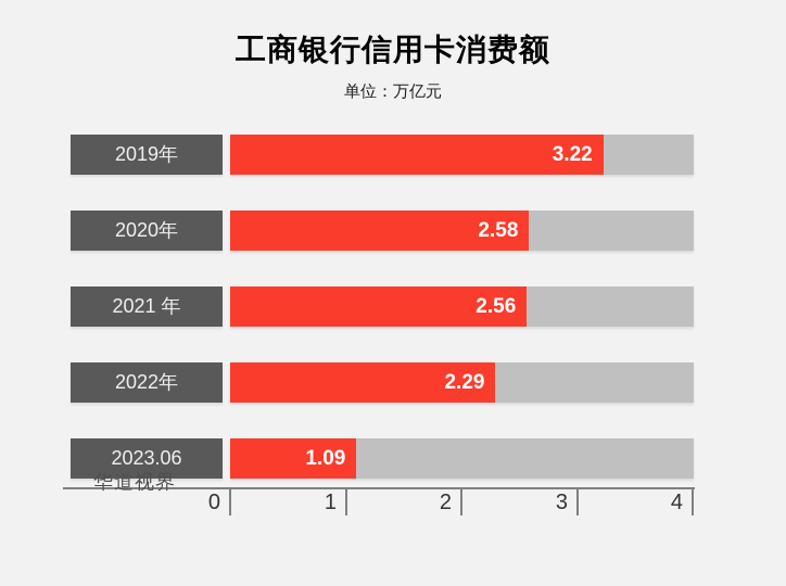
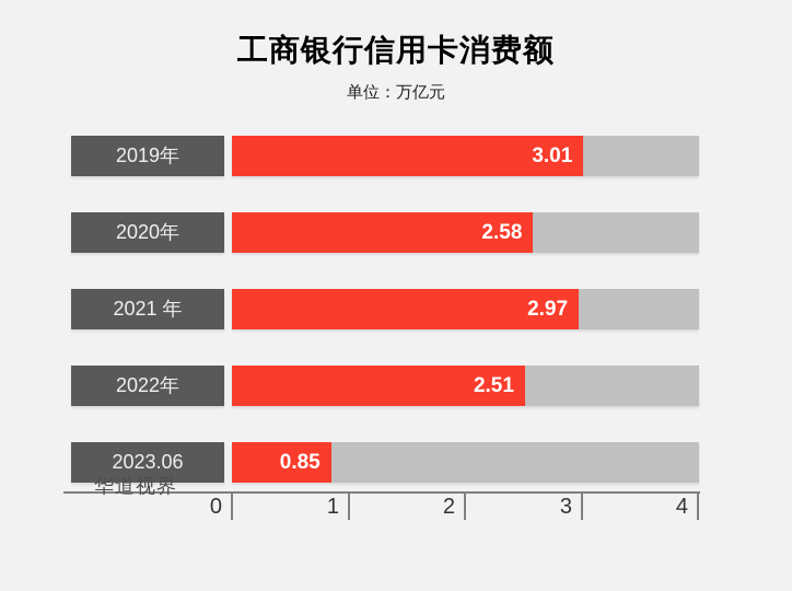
2019年: 3.22 -> 3.01
2021 年: 2.56 -> 2.97
2022年: 2.29 -> 2.51
2023.06: 1.09 -> 0.85
